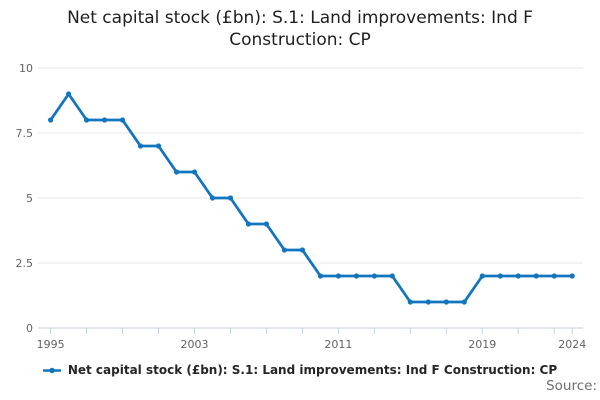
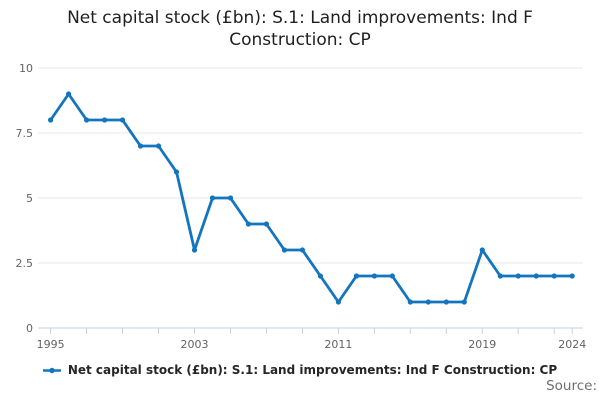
2003: 6 -> 3
2011: 2 -> 1
2019: 2 -> 3
